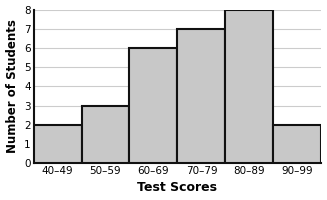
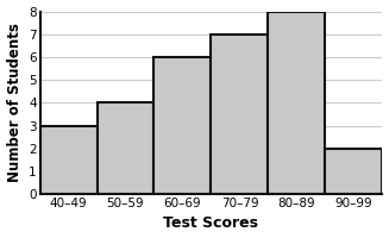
40–49: 2 -> 3
50–59: 3 -> 4
